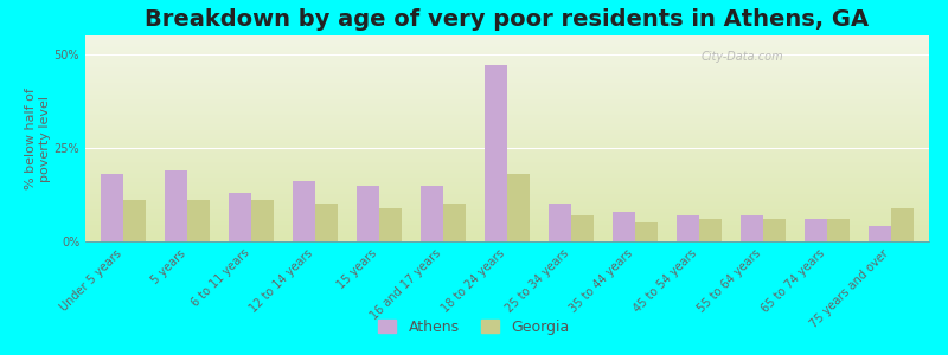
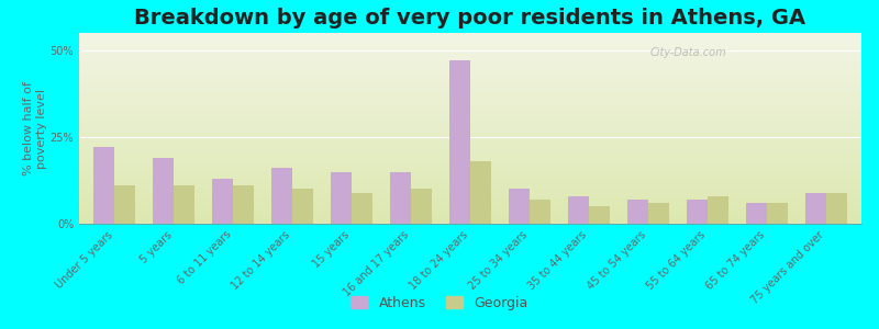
Athens/Under 5 years: 18% -> 22%
Georgia/55 to 64 years: 6% -> 8%
Athens/75 years and over: 4% -> 9%
